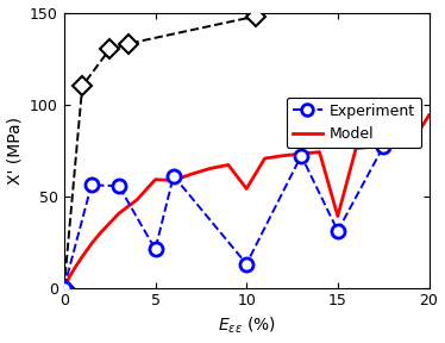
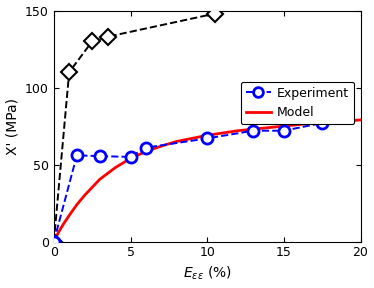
Experiment/5: 21 -> 55
Model/5: 59 -> 54
Experiment/10: 13 -> 67
Model/10: 54 -> 69
Experiment/15: 31 -> 72
Model/15: 39 -> 75
Model/20: 94 -> 79
